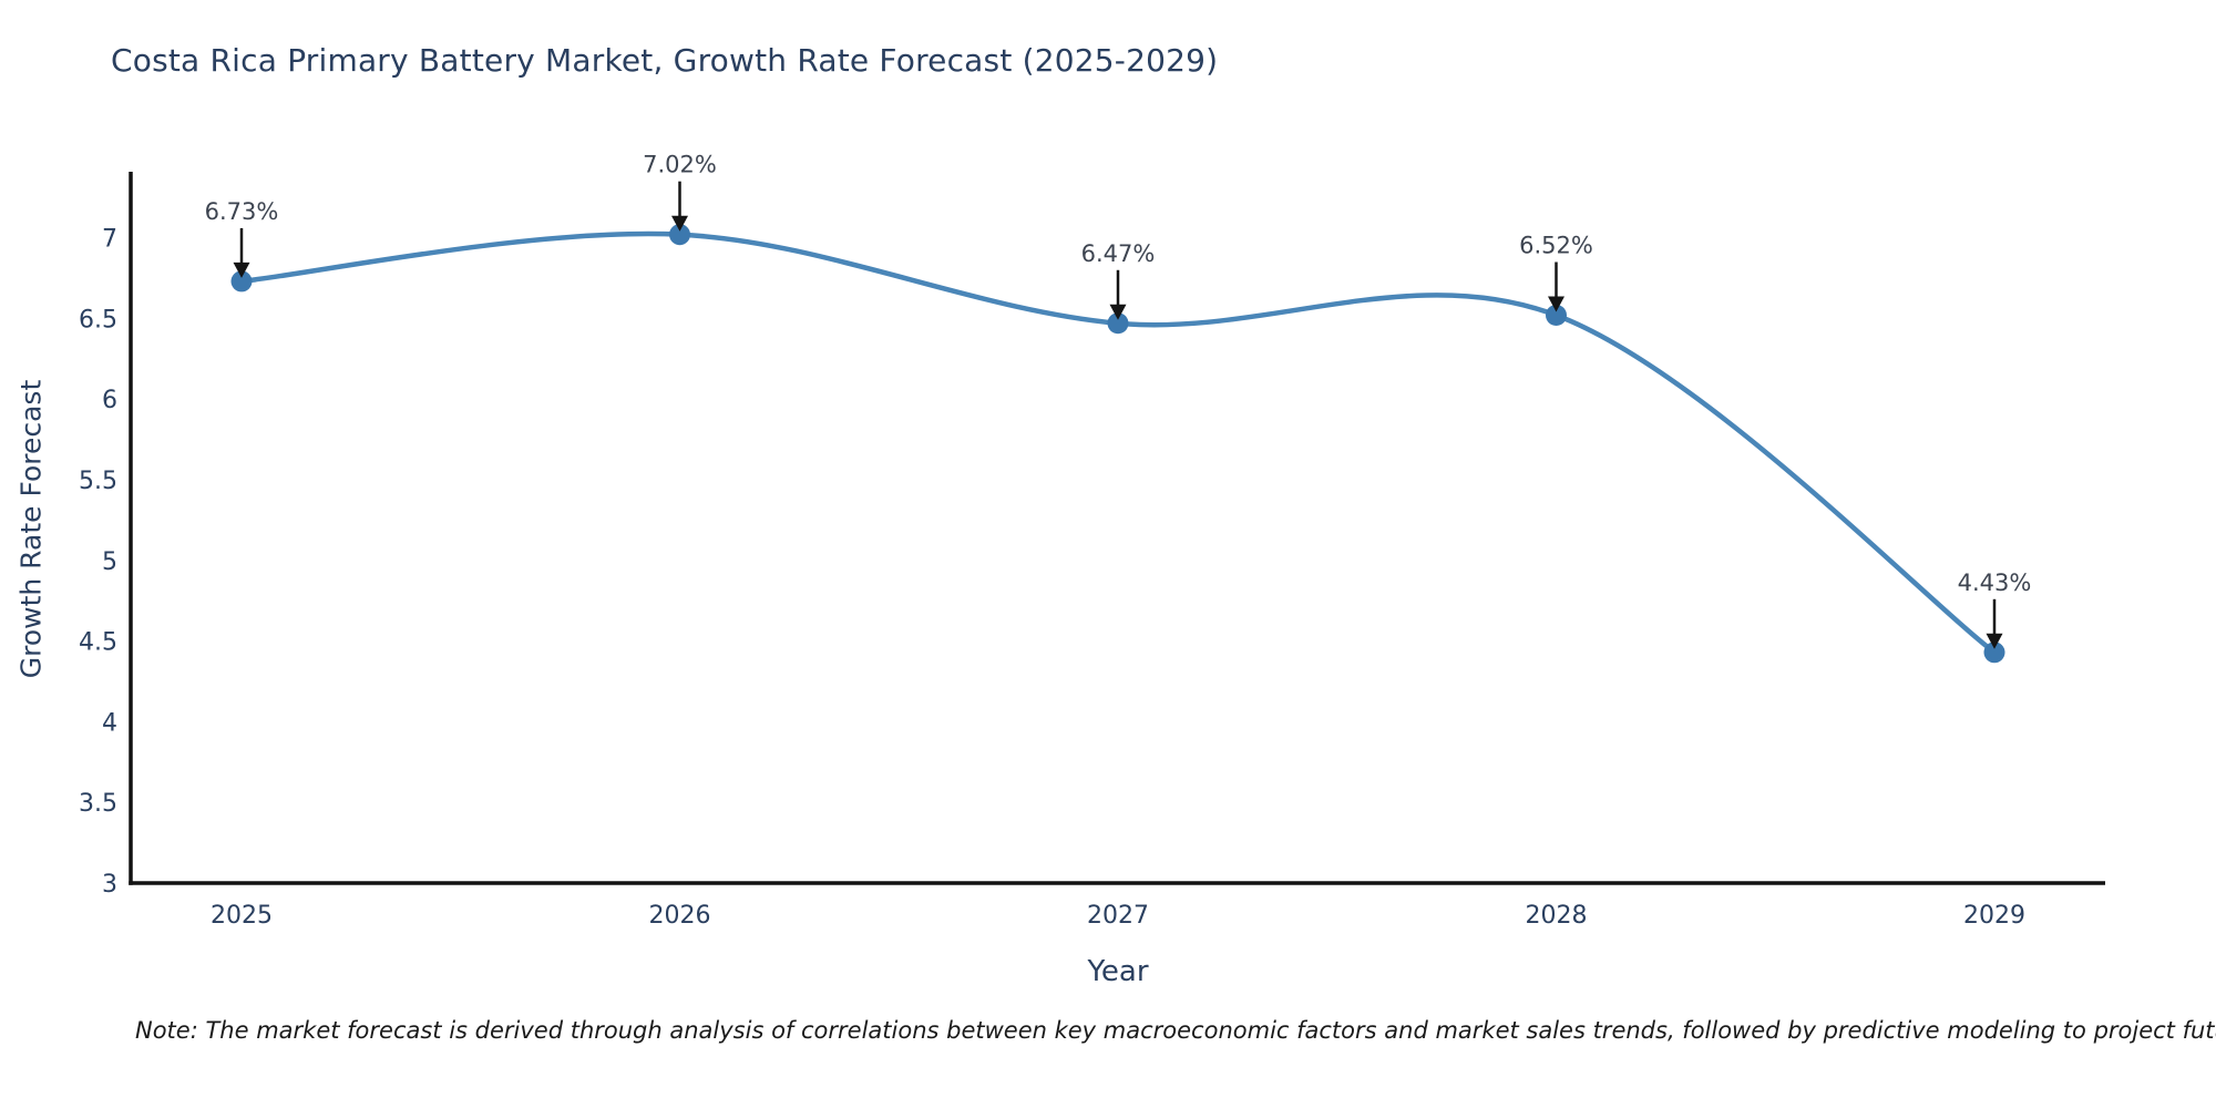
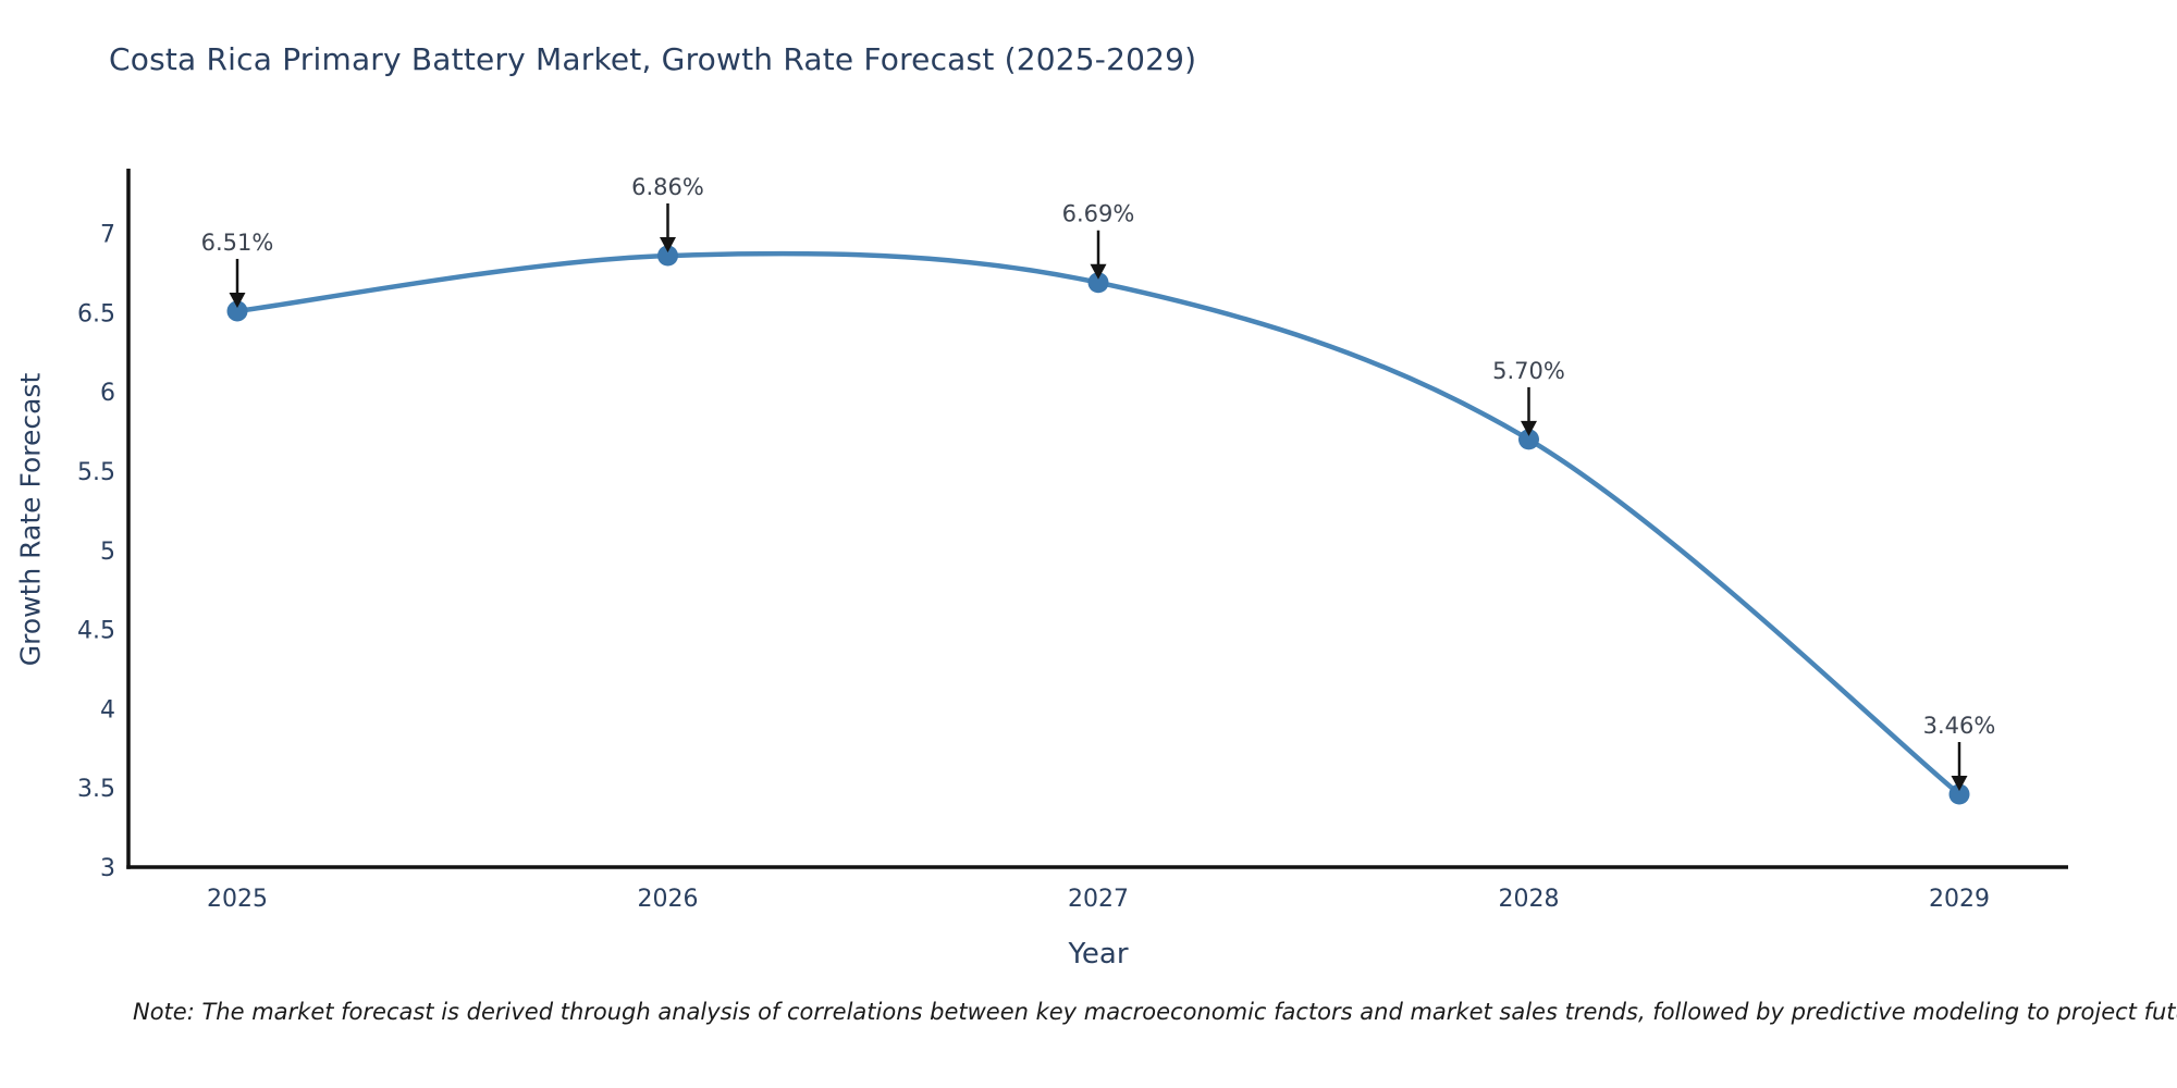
2025: 6.73% -> 6.51%
2026: 7.02% -> 6.86%
2027: 6.47% -> 6.69%
2028: 6.52% -> 5.70%
2029: 4.43% -> 3.46%
